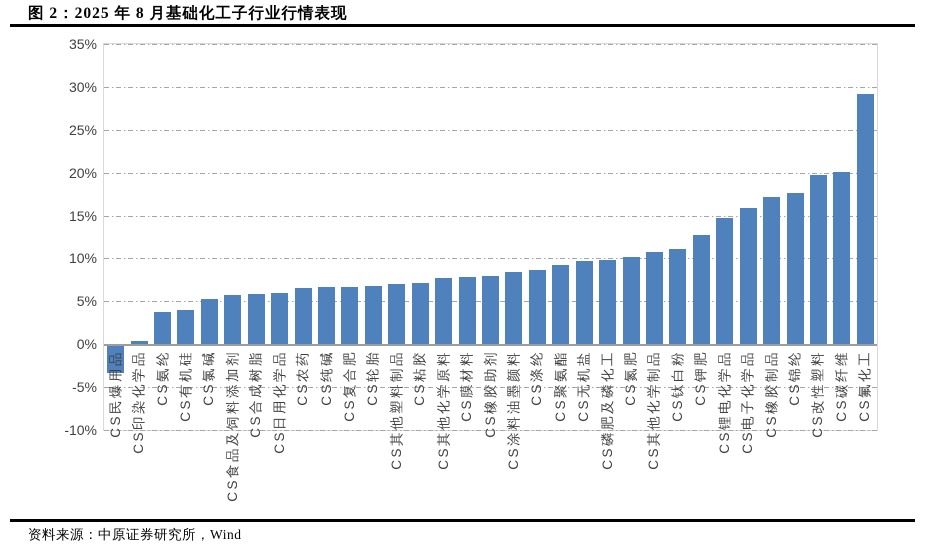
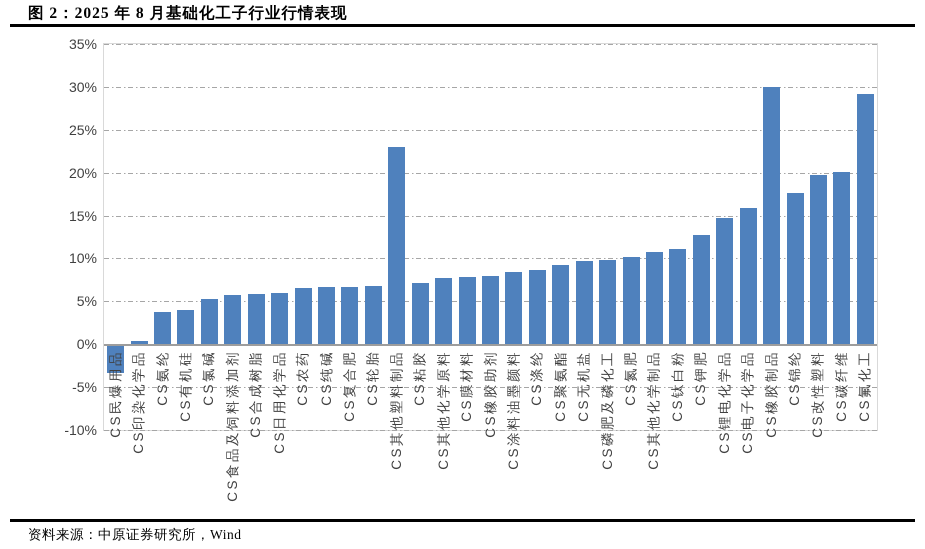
CS其他塑料制品: 7% -> 23%
CS橡胶制品: 17% -> 30%
